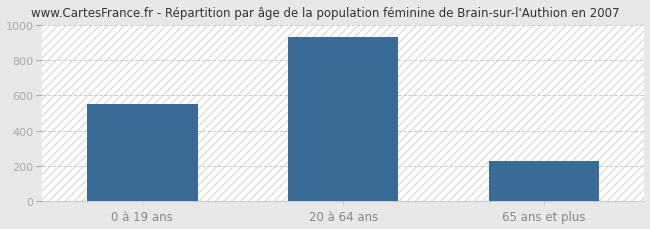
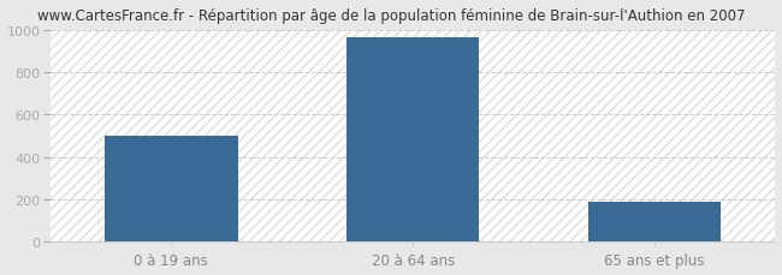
0 à 19 ans: 550 -> 500
20 à 64 ans: 930 -> 960
65 ans et plus: 230 -> 190
